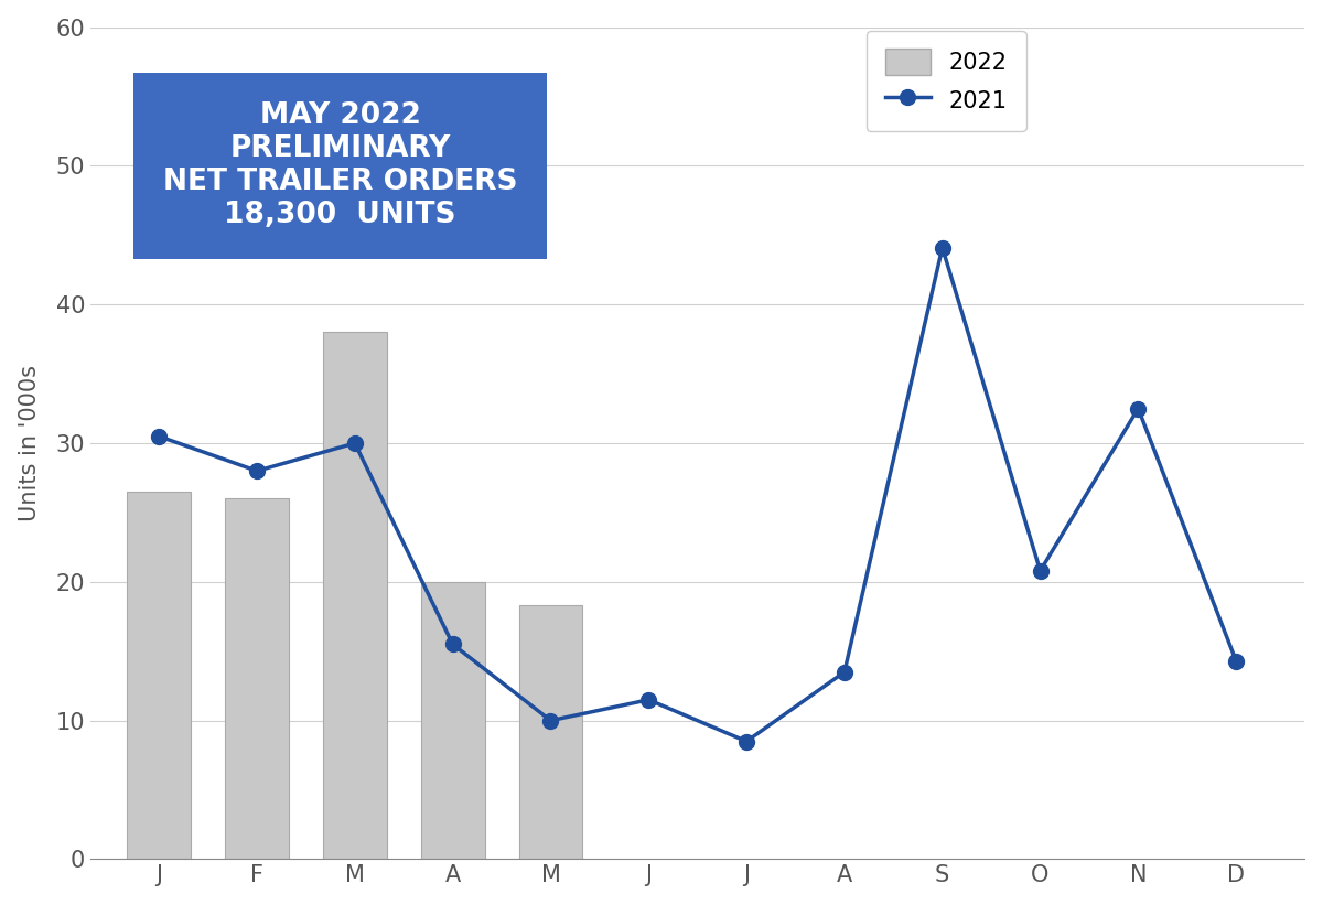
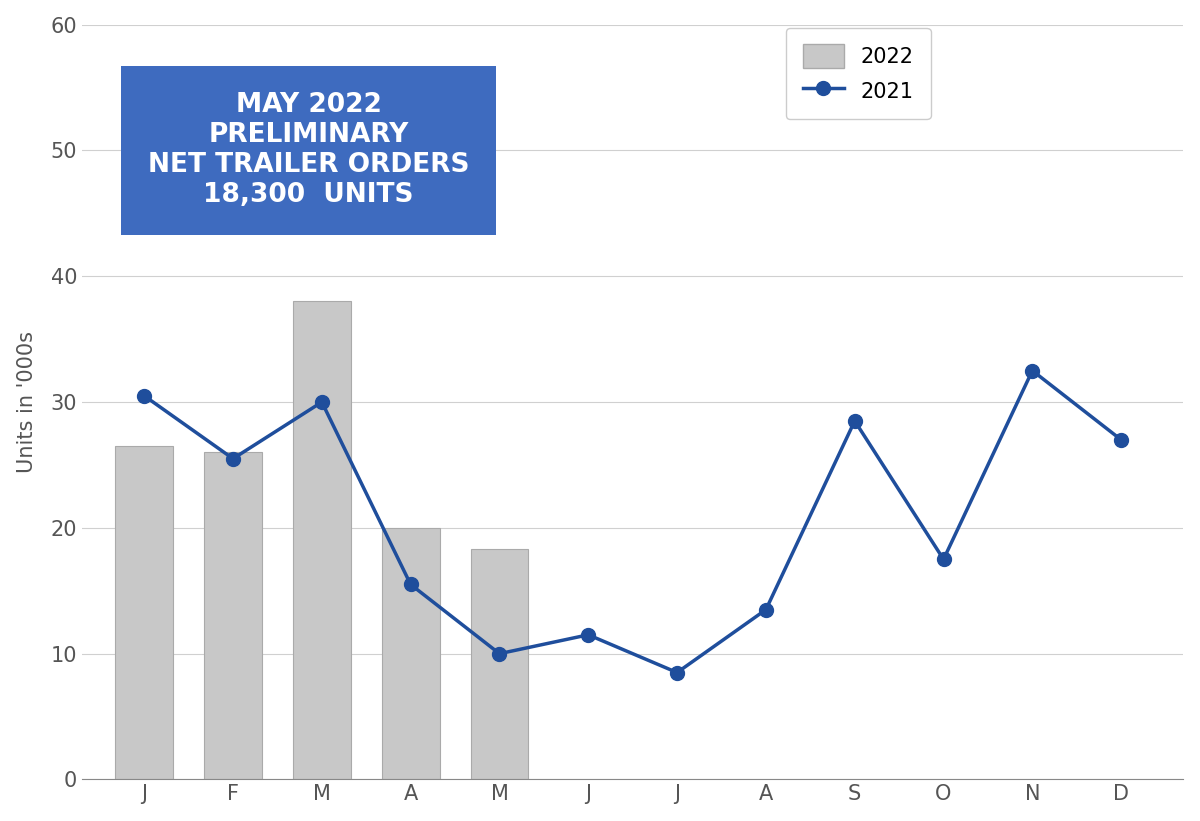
2021/F: 28.0 -> 25.5
2021/S: 44.1 -> 28.5
2021/O: 20.8 -> 17.5
2021/D: 14.3 -> 27.0
